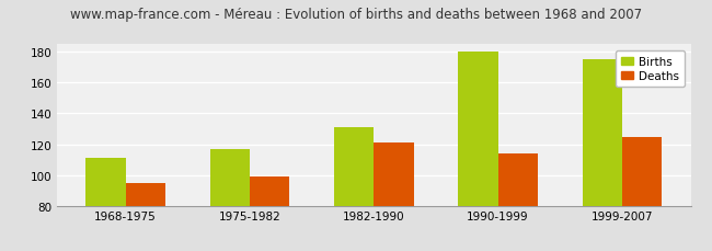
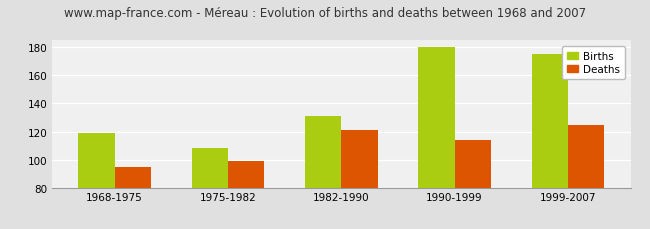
Births/1968-1975: 111 -> 119
Births/1975-1982: 117 -> 108
